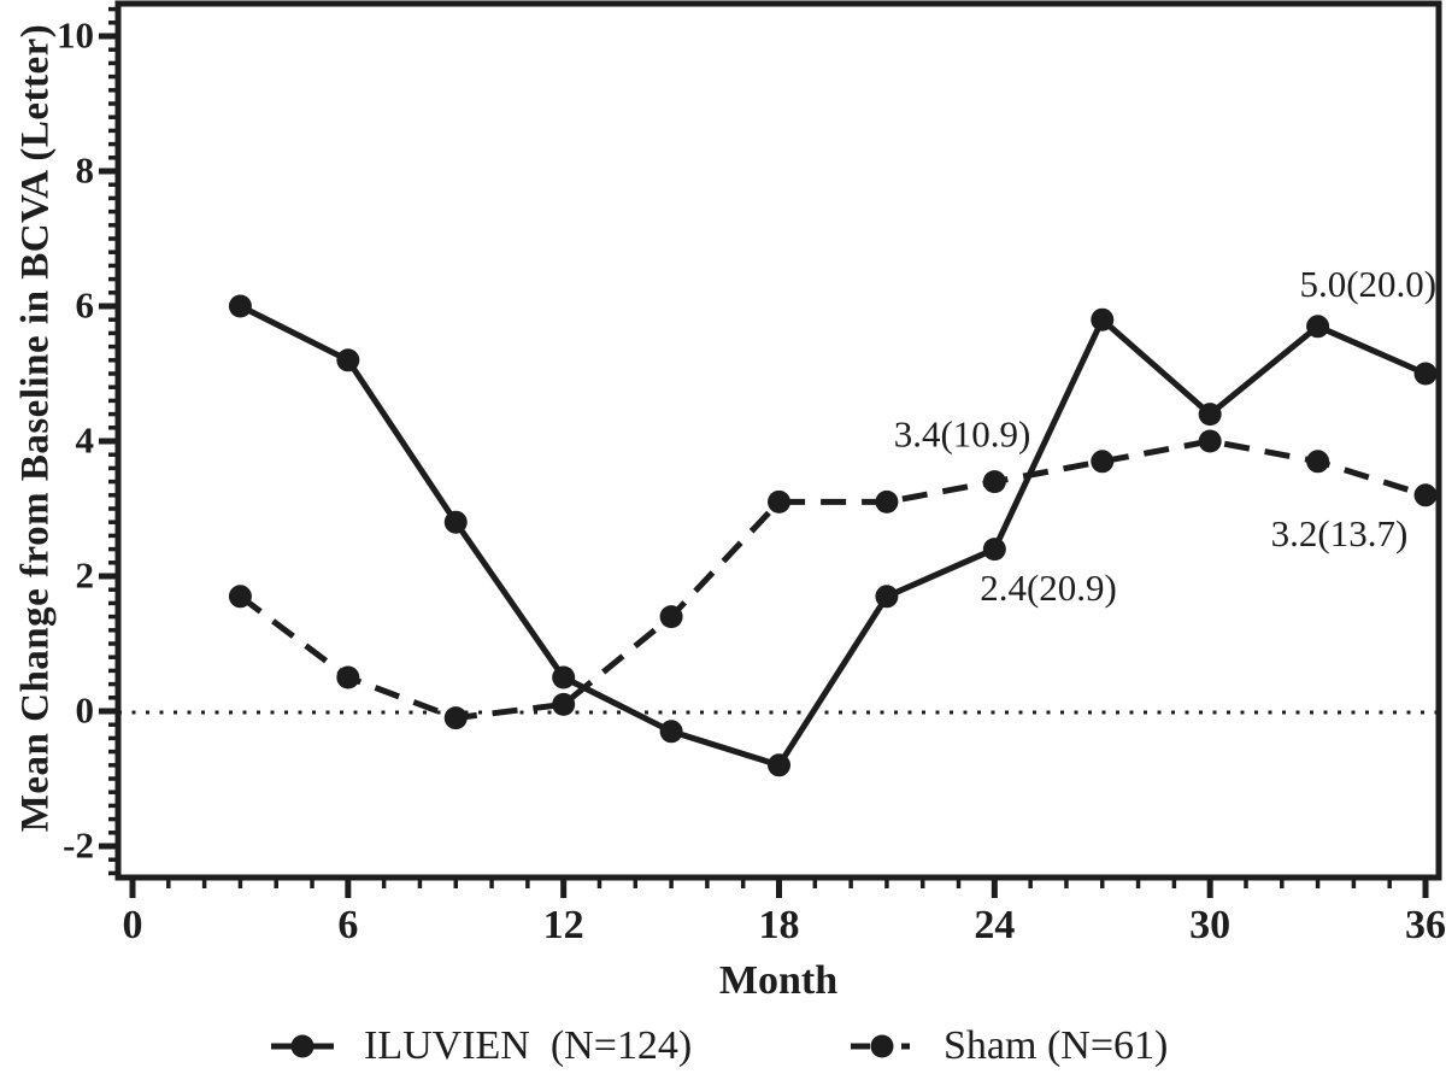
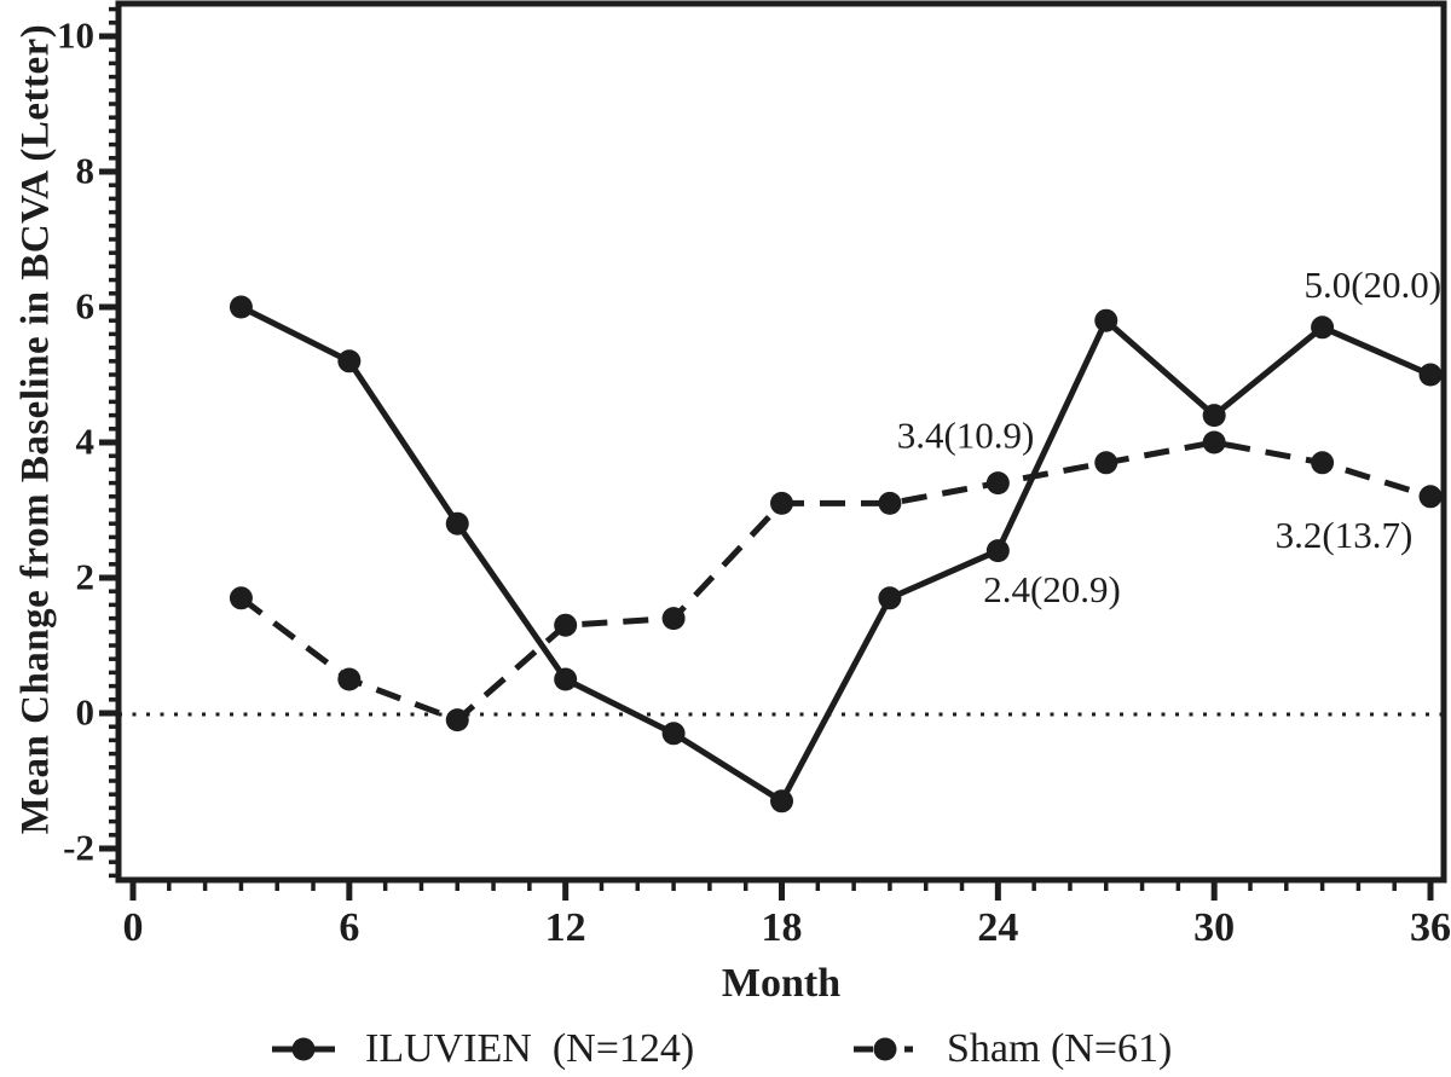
Sham (N=61)/12: 0.1 -> 1.3
ILUVIEN (N=124)/18: -0.8 -> -1.3
